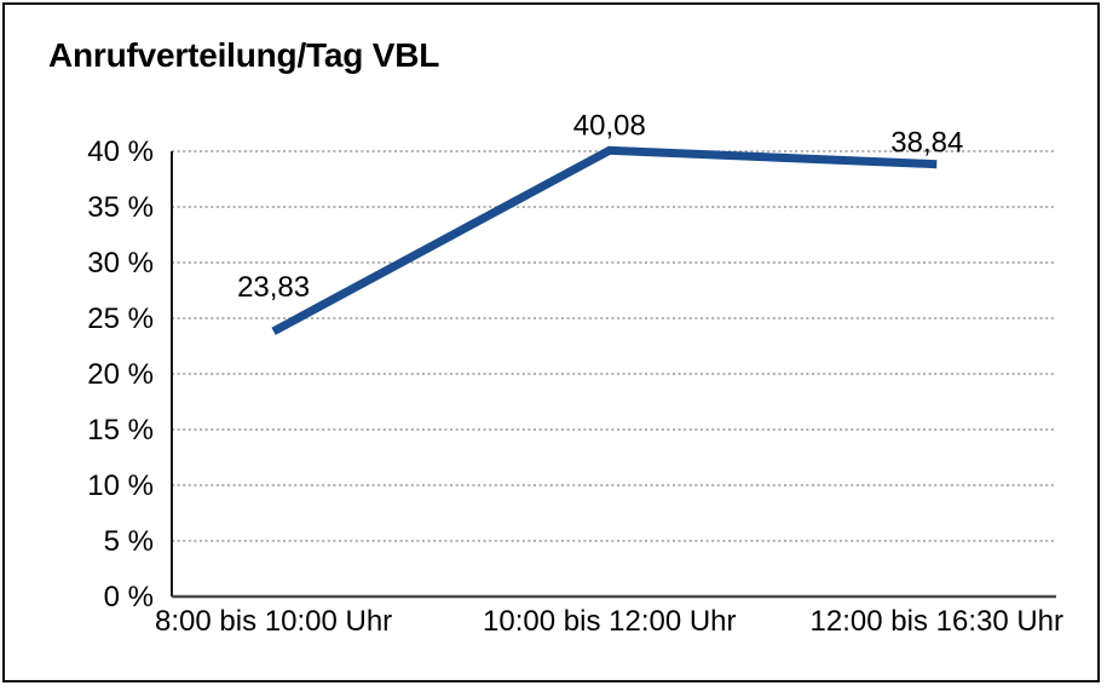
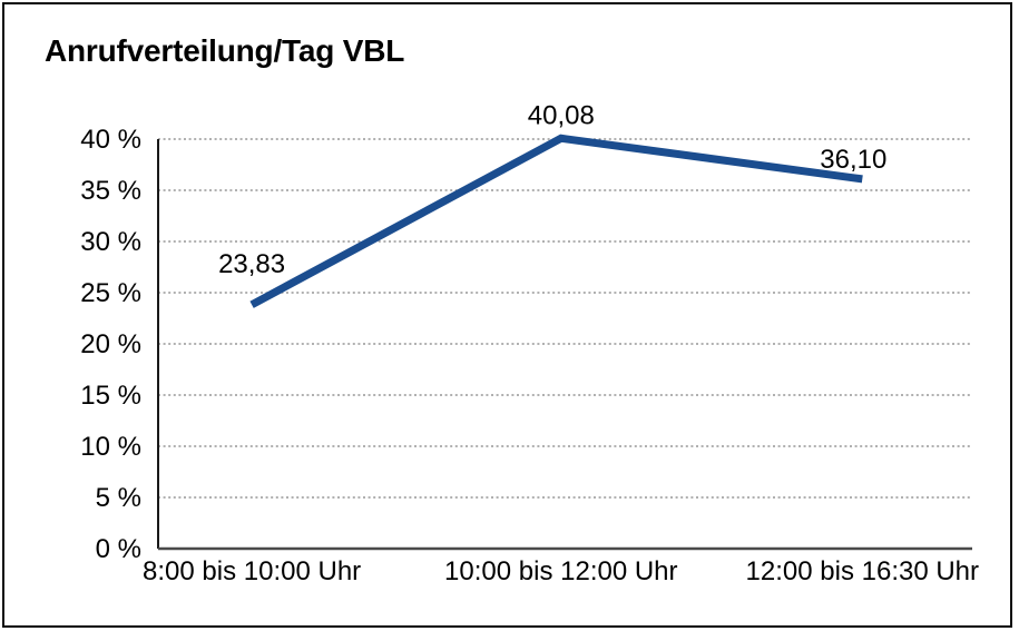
12:00 bis 16:30 Uhr: 38,84 -> 36,10
